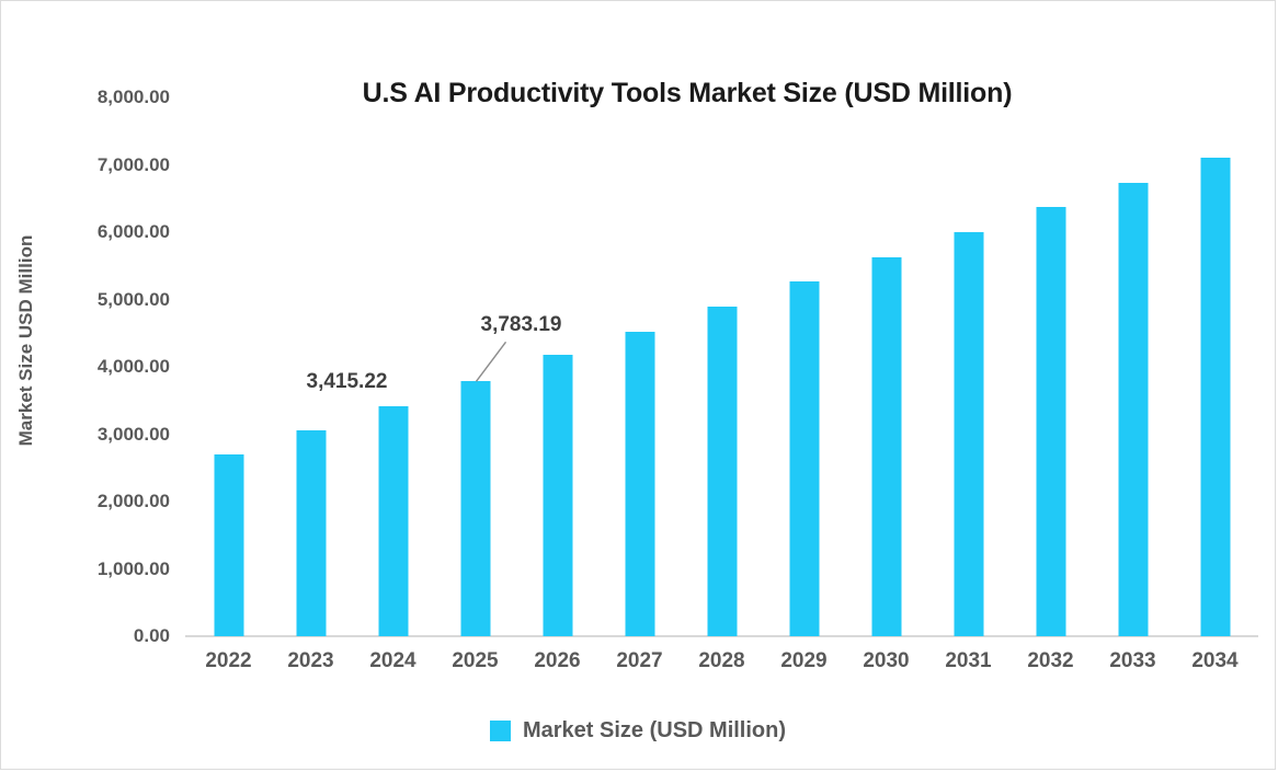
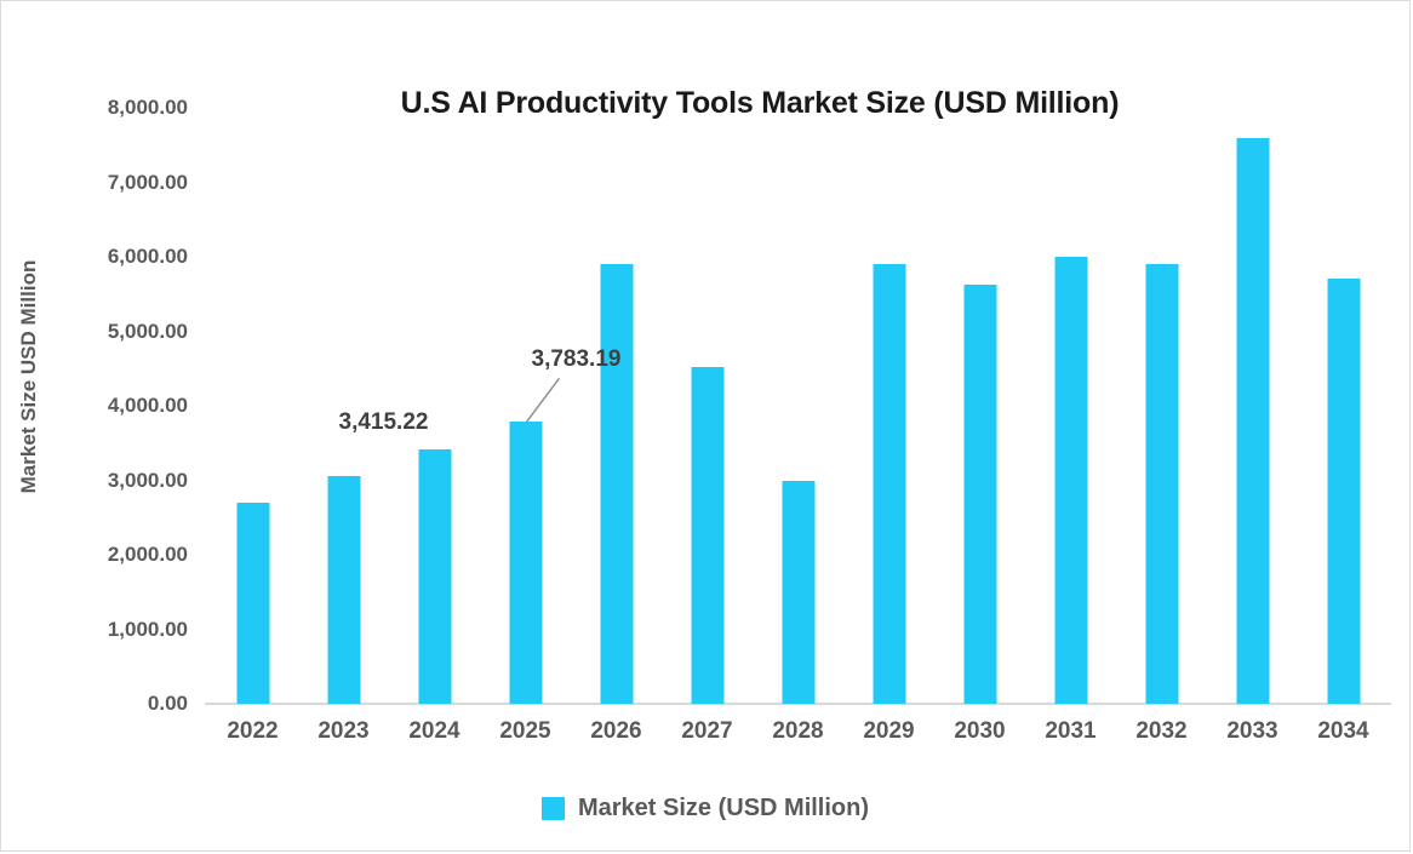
2026: 4200 -> 5900
2028: 4900 -> 3000
2029: 5300 -> 5900
2032: 6400 -> 5900
2033: 6700 -> 7600
2034: 7100 -> 5700
